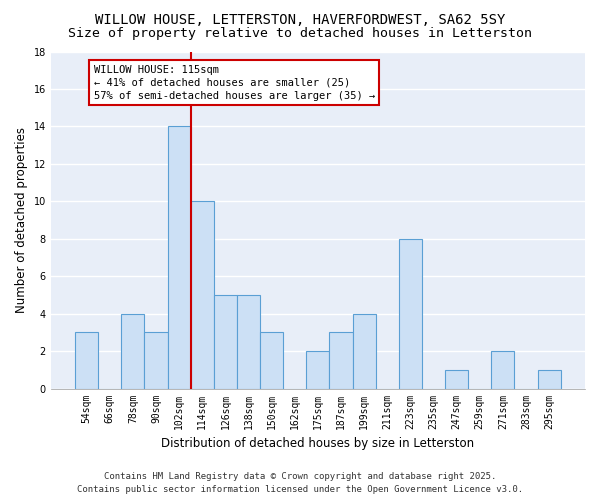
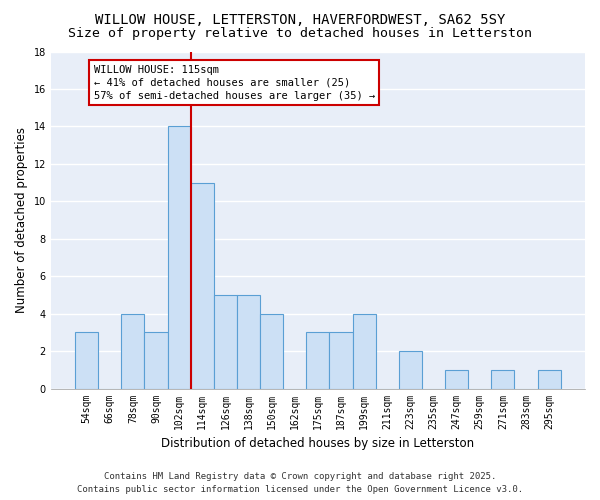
114sqm: 10 -> 11
150sqm: 3 -> 4
175sqm: 2 -> 3
223sqm: 8 -> 2
271sqm: 2 -> 1
